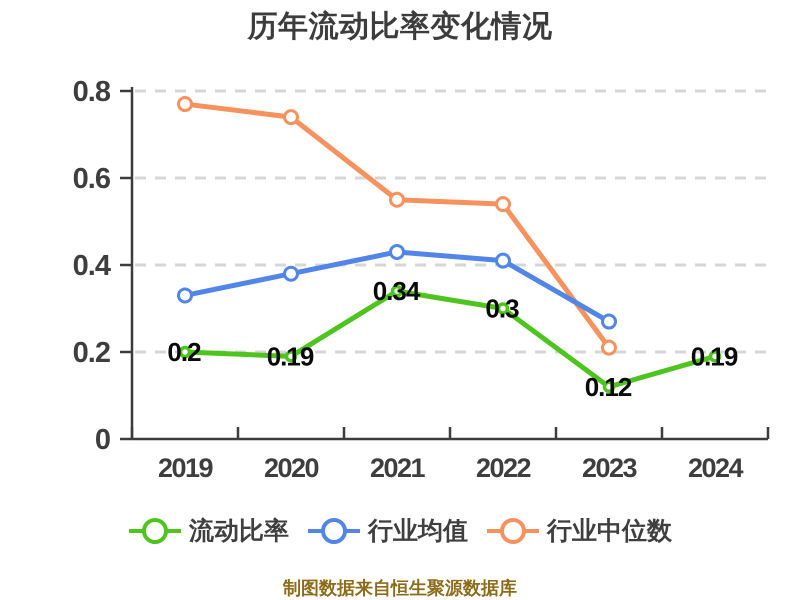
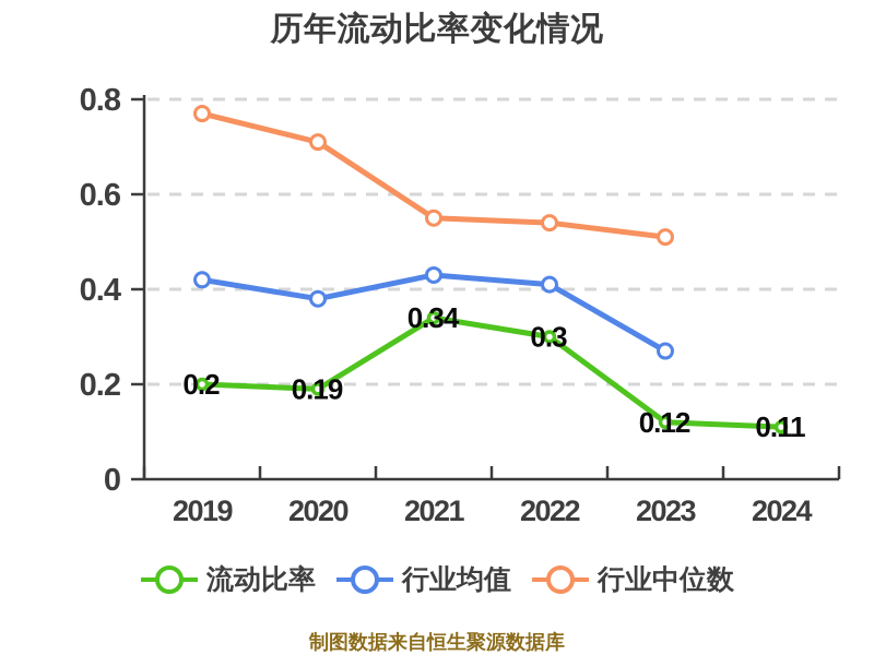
行业均值/2019: 0.33 -> 0.42
行业中位数/2020: 0.74 -> 0.71
行业中位数/2023: 0.21 -> 0.51
流动比率/2024: 0.19 -> 0.11
